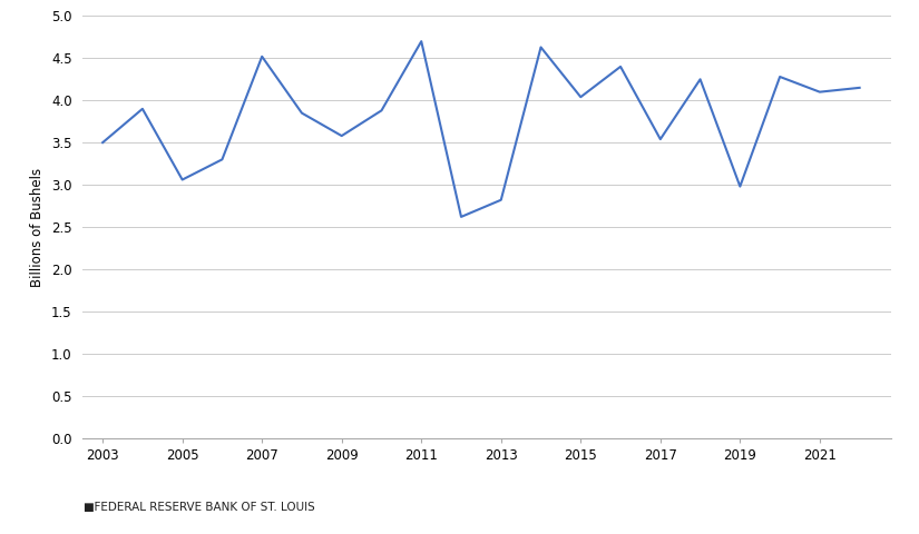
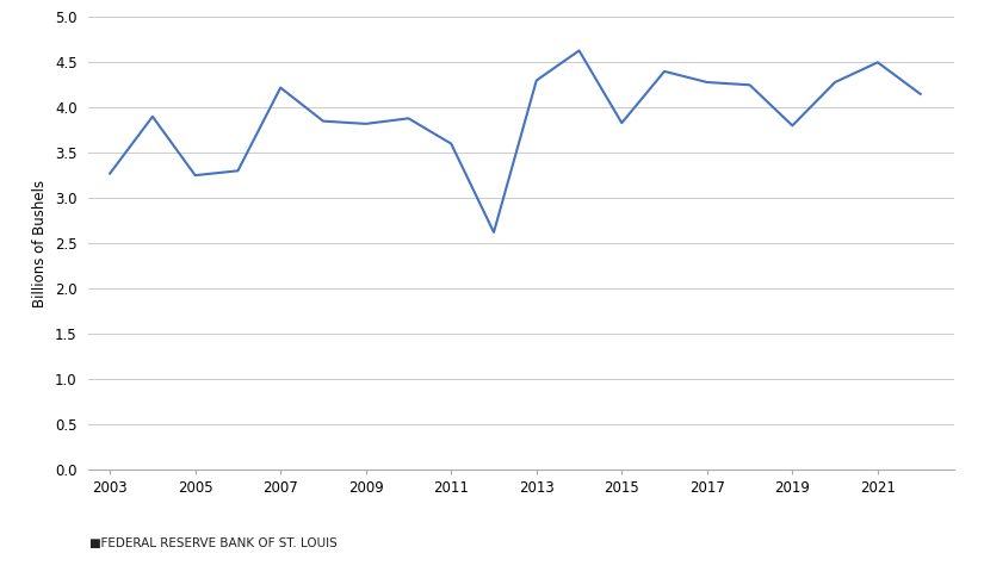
2003: 3.50 -> 3.27
2005: 3.06 -> 3.25
2007: 4.52 -> 4.22
2009: 3.58 -> 3.82
2011: 4.70 -> 3.60
2013: 2.82 -> 4.30
2015: 4.04 -> 3.83
2017: 3.54 -> 4.28
2019: 2.98 -> 3.80
2021: 4.10 -> 4.50
